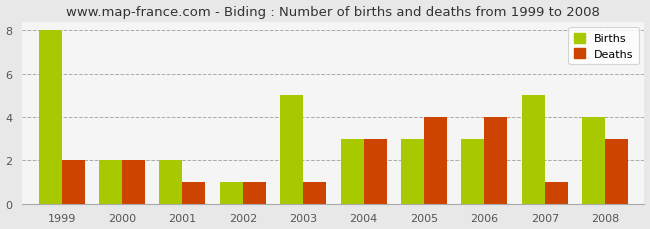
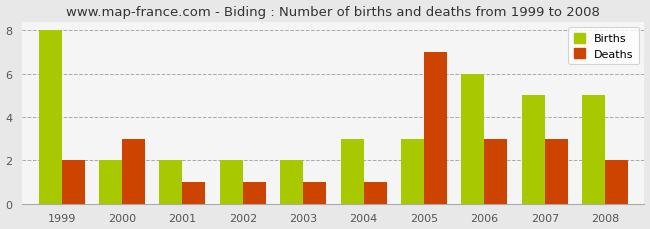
Deaths/2000: 2 -> 3
Births/2002: 1 -> 2
Births/2003: 5 -> 2
Deaths/2004: 3 -> 1
Deaths/2005: 4 -> 7
Births/2006: 3 -> 6
Deaths/2006: 4 -> 3
Deaths/2007: 1 -> 3
Births/2008: 4 -> 5
Deaths/2008: 3 -> 2
